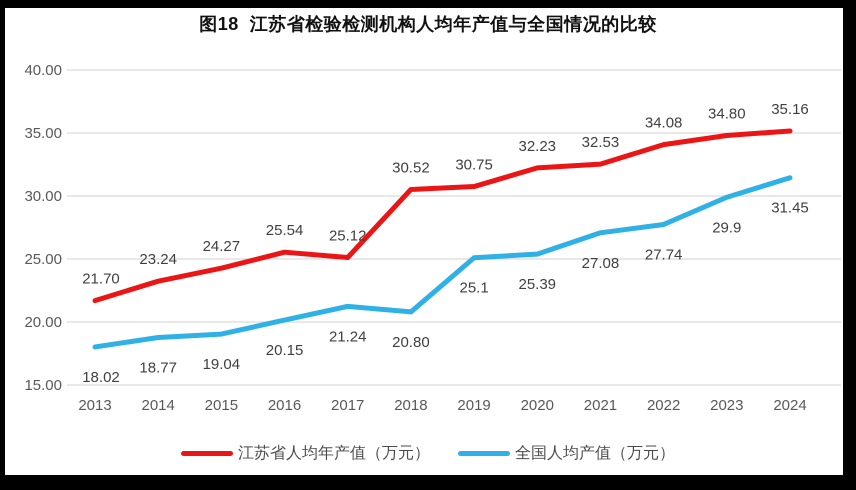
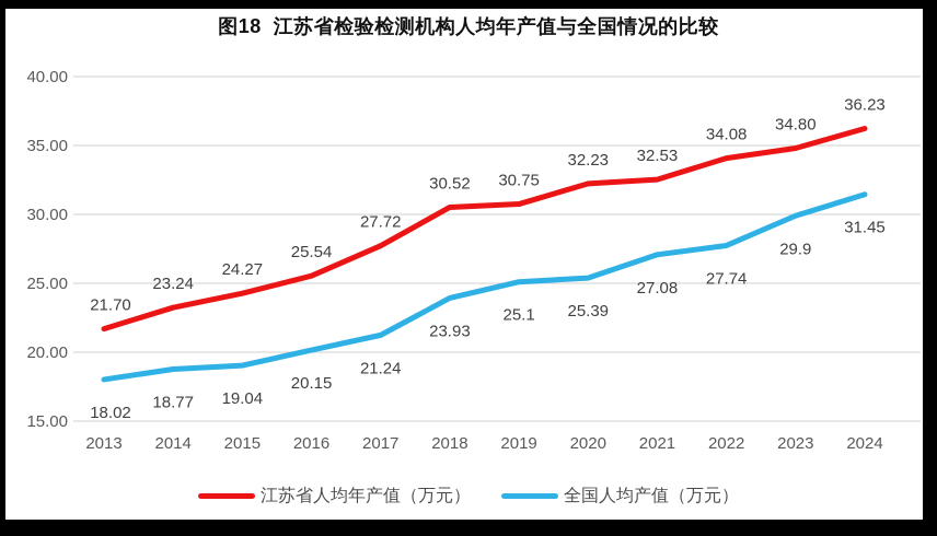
江苏省人均年产值（万元）/2017: 25.12 -> 27.72
全国人均产值（万元）/2018: 20.80 -> 23.93
江苏省人均年产值（万元）/2024: 35.16 -> 36.23
